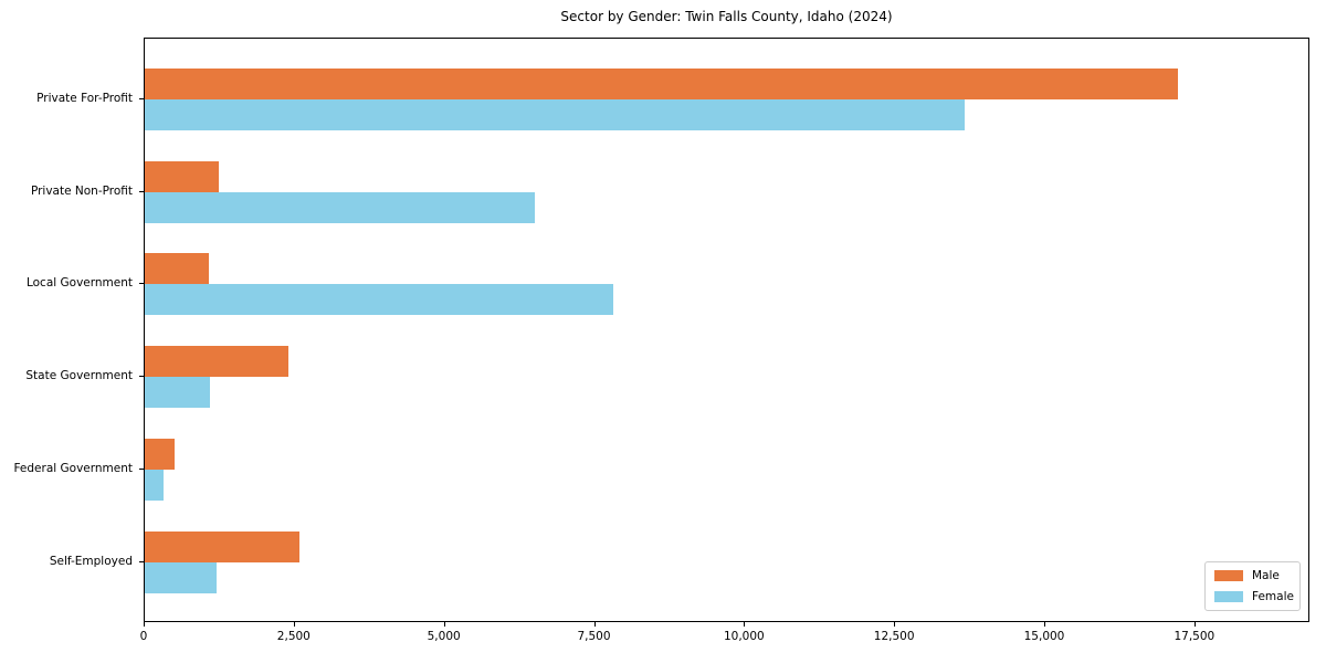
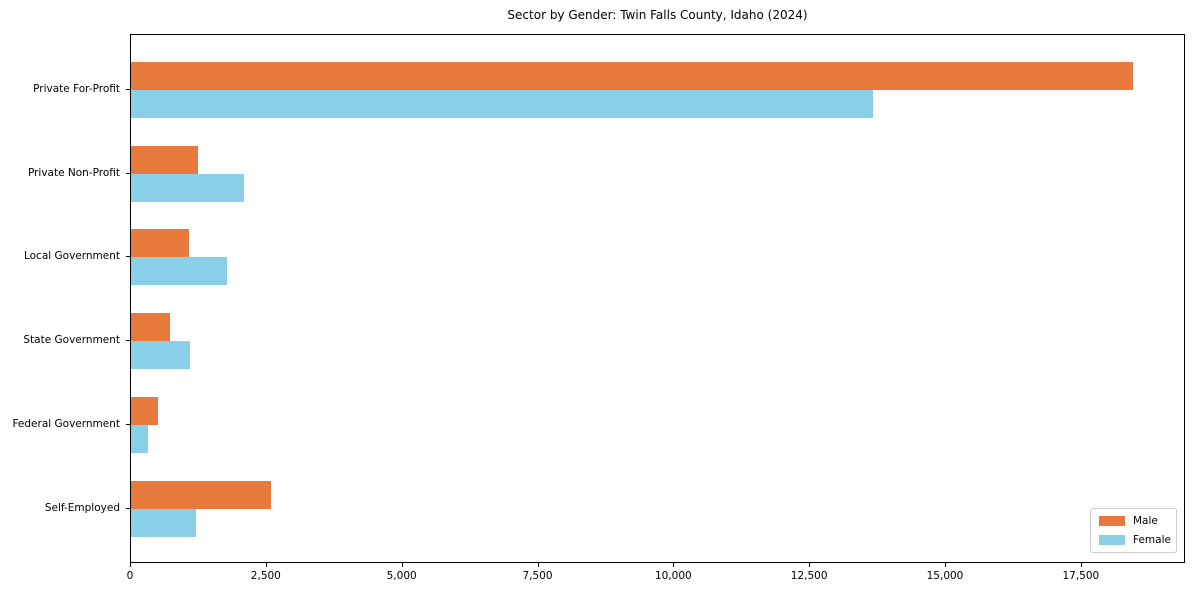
Male/Private For-Profit: 17200 -> 18400
Female/Private Non-Profit: 6500 -> 2100
Female/Local Government: 7800 -> 1800
Male/State Government: 2400 -> 700
